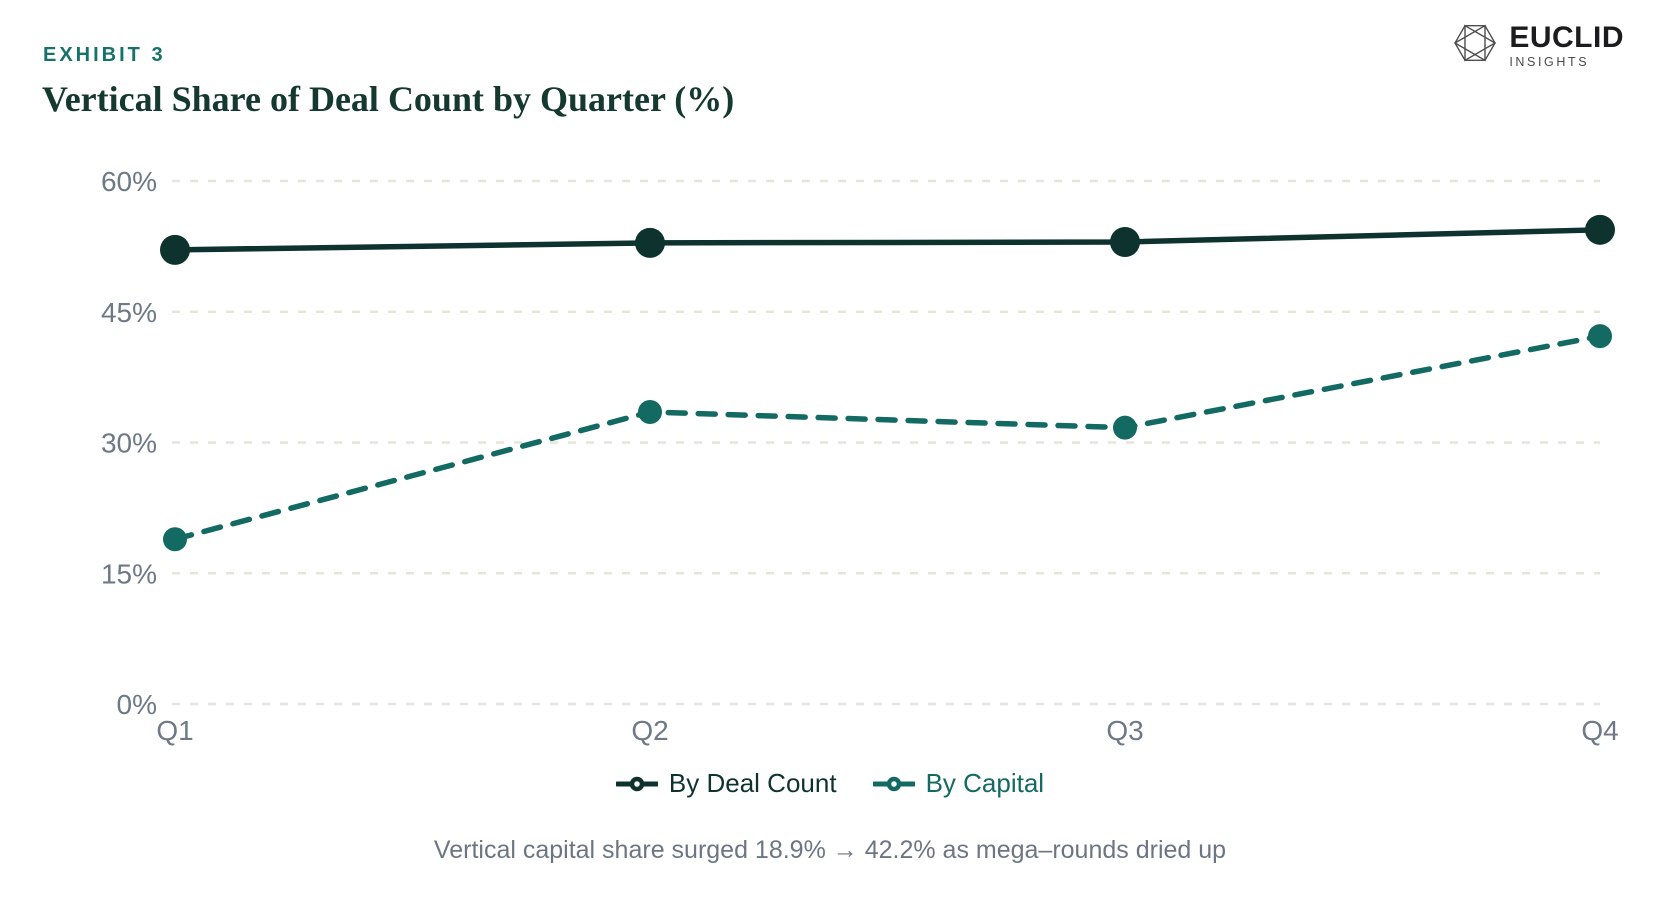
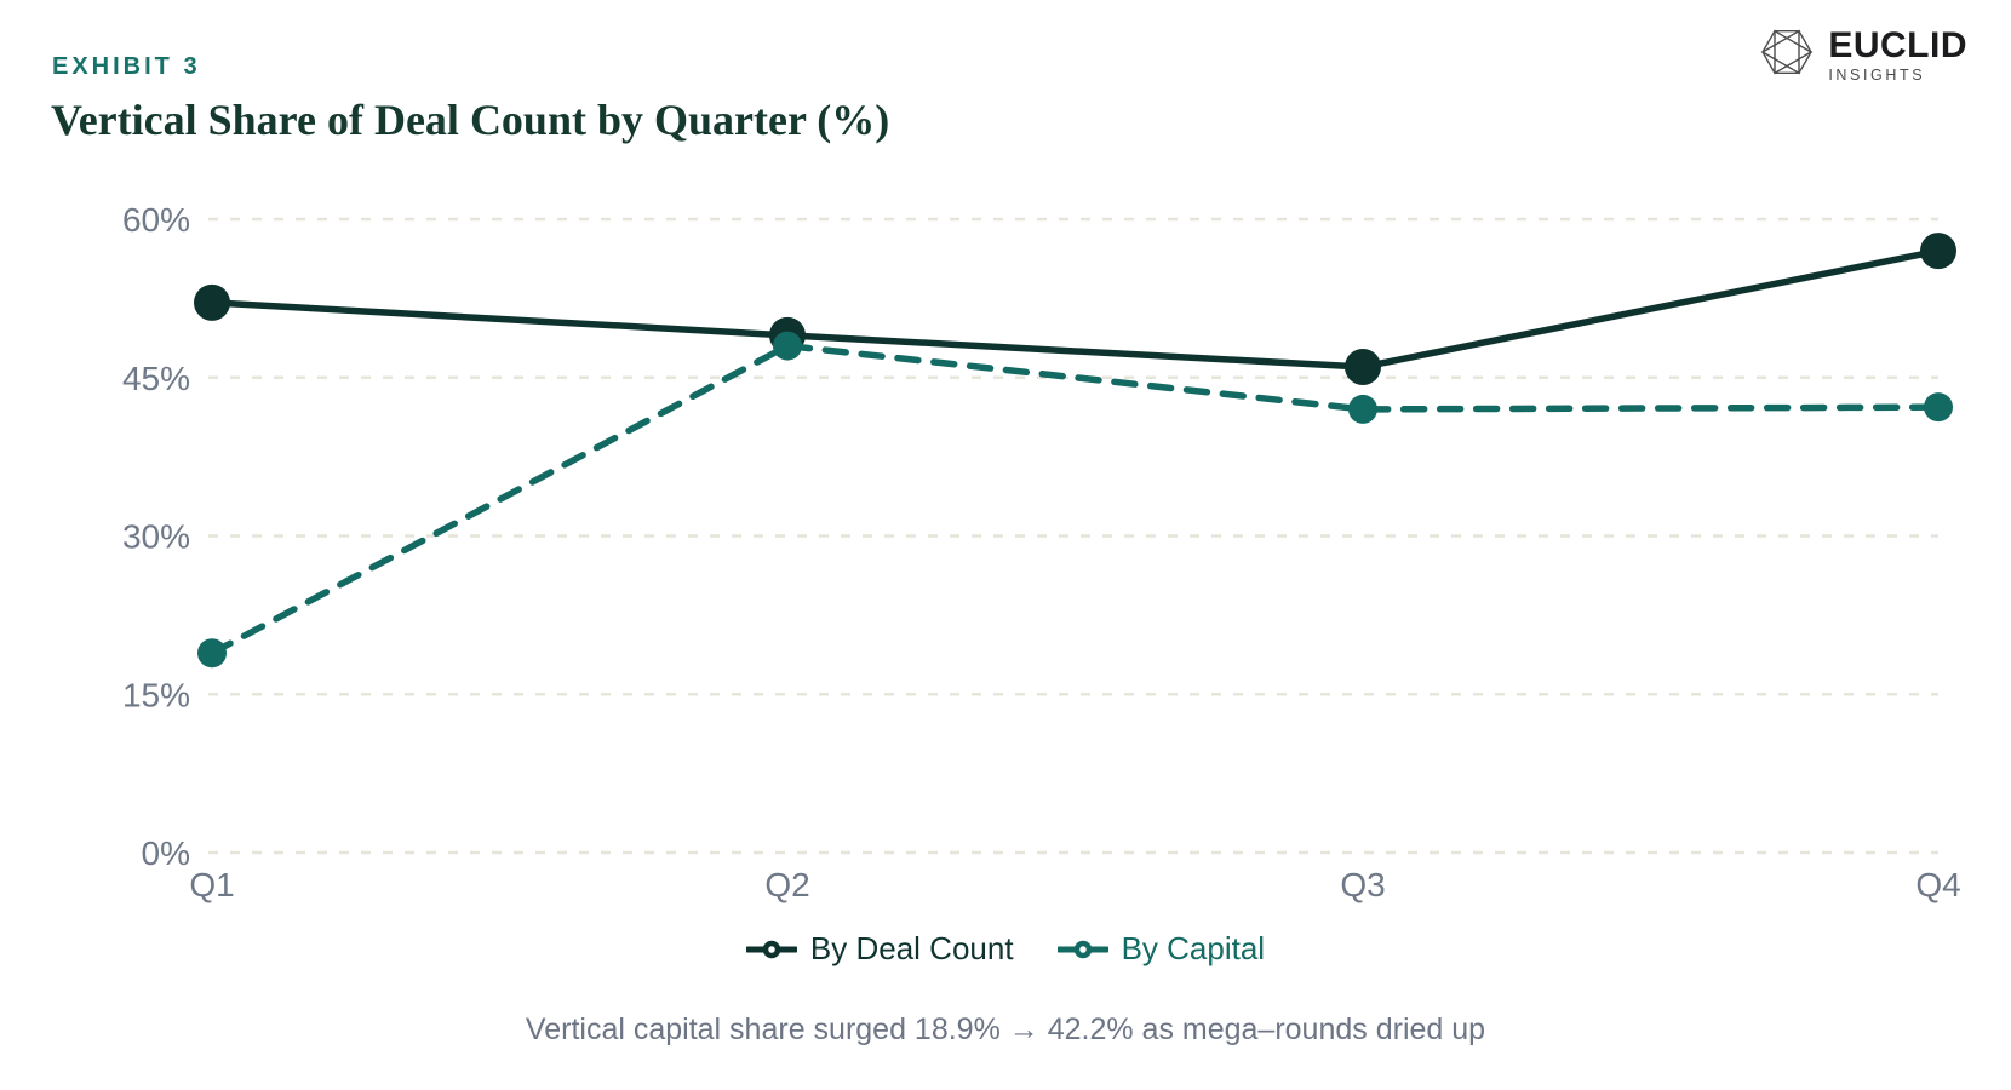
By Deal Count/Q2: 53% -> 49%
By Capital/Q2: 34% -> 48%
By Deal Count/Q3: 53% -> 46%
By Capital/Q3: 32% -> 42%
By Deal Count/Q4: 54% -> 57%
